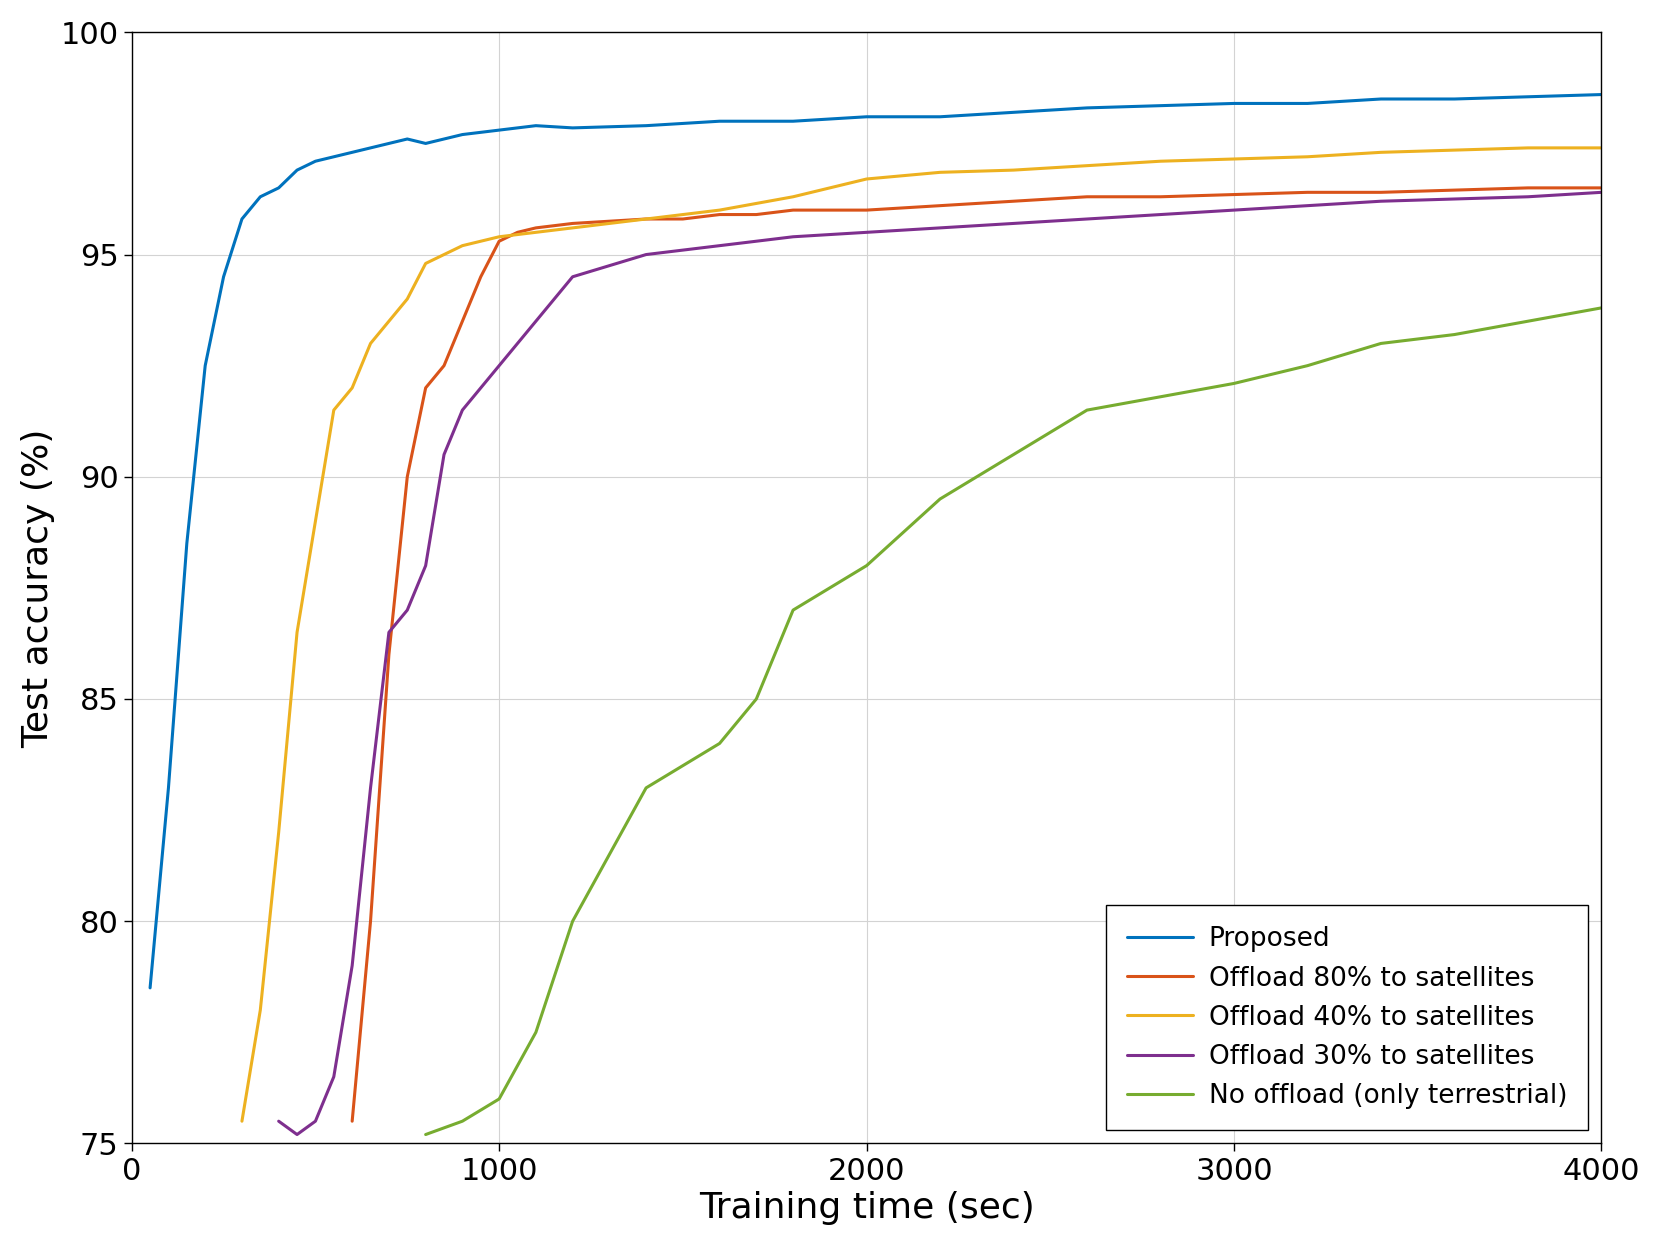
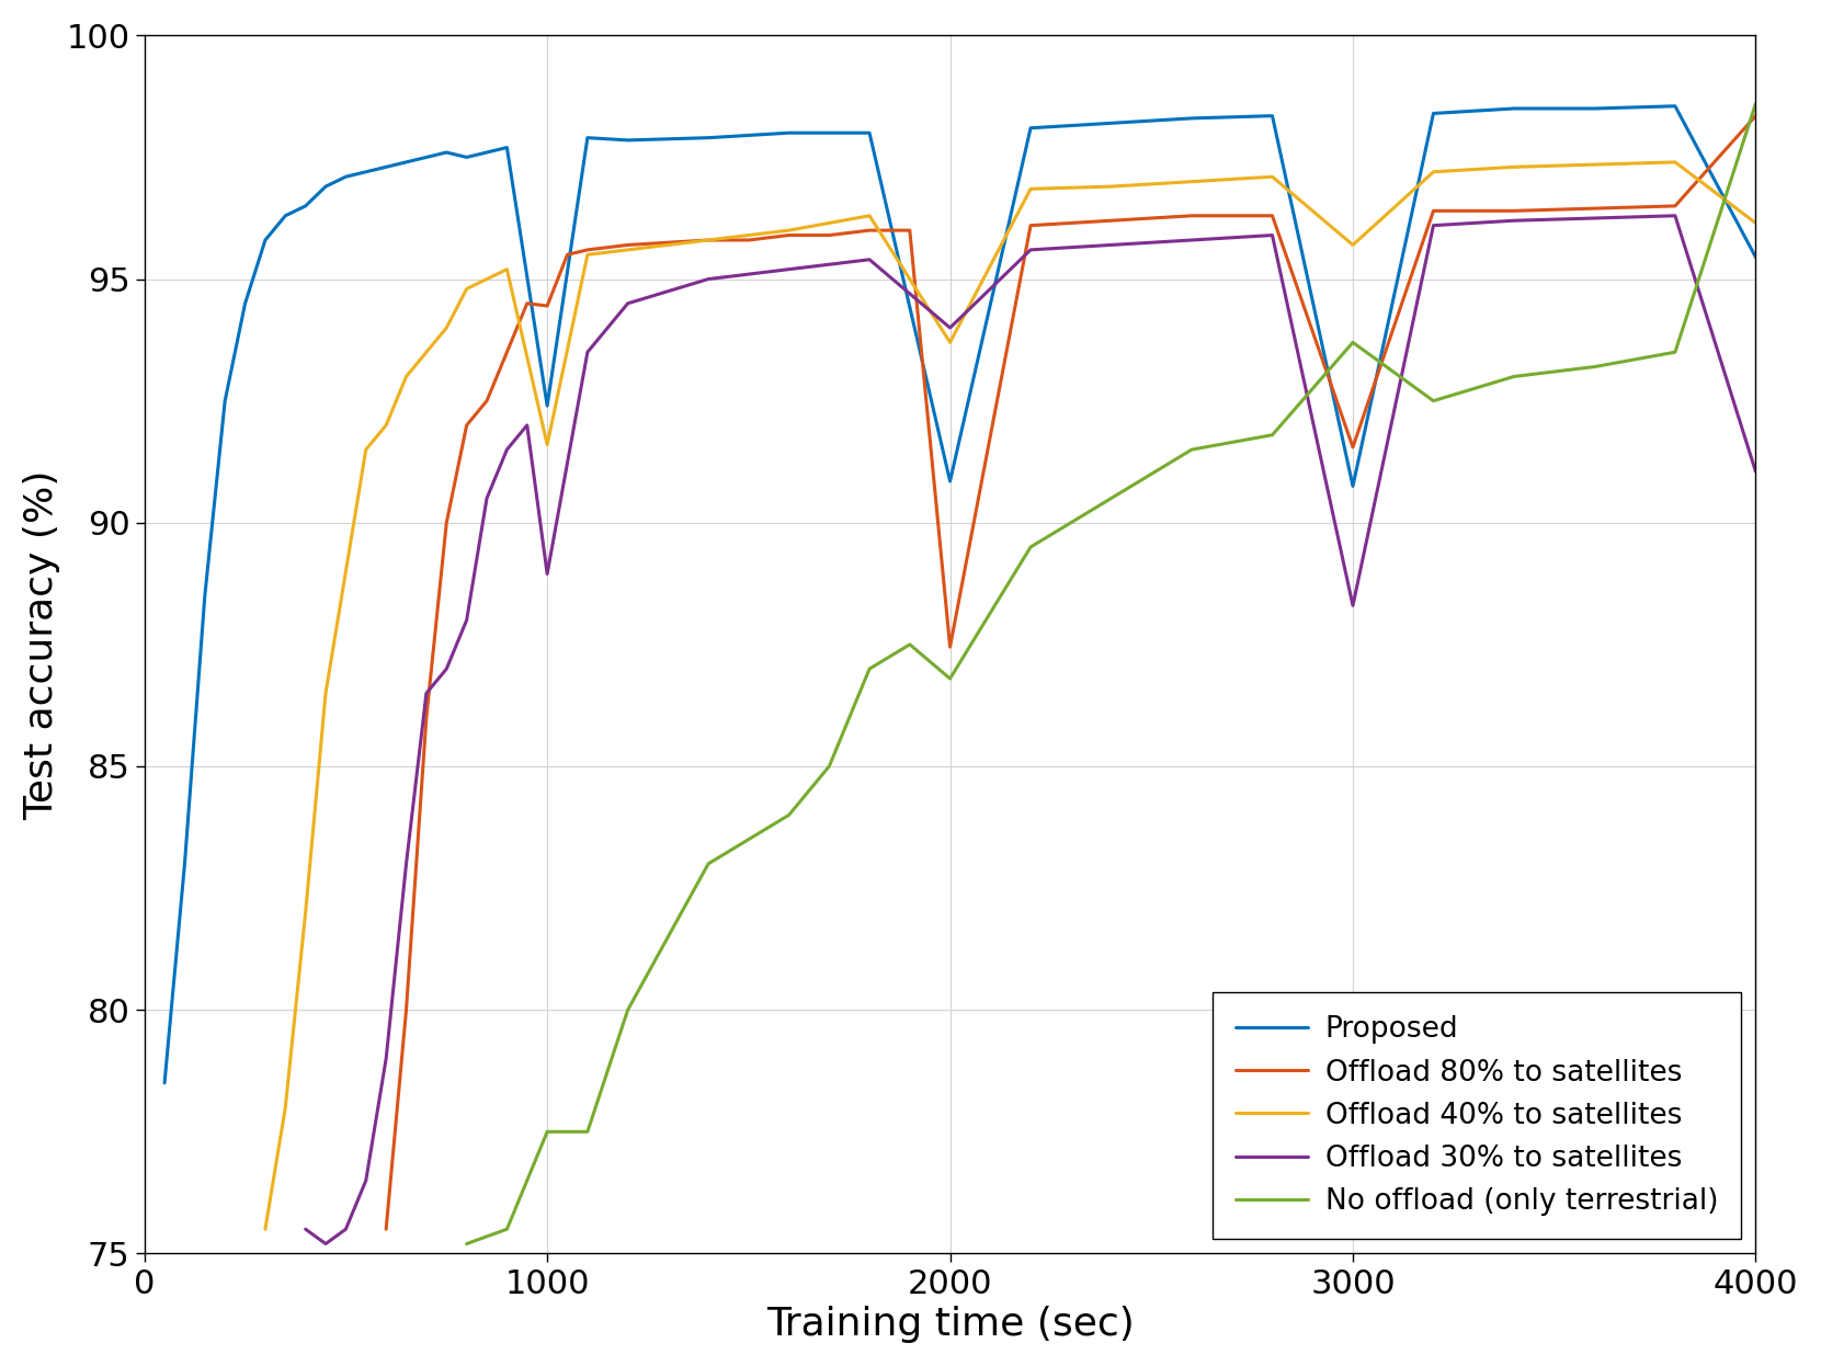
Proposed/1000: 97.80 -> 92.40
Offload 80% to satellites/1000: 95.30 -> 94.45
Offload 40% to satellites/1000: 95.40 -> 91.60
Offload 30% to satellites/1000: 92.50 -> 88.95
No offload (only terrestrial)/1000: 76.0 -> 77.5
Proposed/2000: 98.10 -> 90.85
Offload 80% to satellites/2000: 96.00 -> 87.45
Offload 40% to satellites/2000: 96.70 -> 93.70
Offload 30% to satellites/2000: 95.50 -> 94.00
No offload (only terrestrial)/2000: 88.0 -> 86.8
Proposed/3000: 98.40 -> 90.75
Offload 80% to satellites/3000: 96.35 -> 91.55
Offload 40% to satellites/3000: 97.15 -> 95.70
Offload 30% to satellites/3000: 96.00 -> 88.30
No offload (only terrestrial)/3000: 92.1 -> 93.7
Proposed/4000: 98.60 -> 95.45
Offload 80% to satellites/4000: 96.50 -> 98.35
Offload 40% to satellites/4000: 97.40 -> 96.15
Offload 30% to satellites/4000: 96.40 -> 91.05
No offload (only terrestrial)/4000: 93.8 -> 98.6
